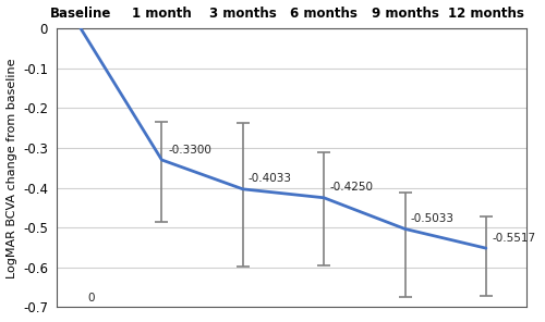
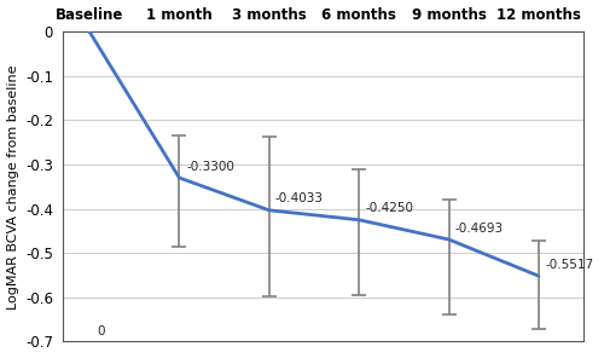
9 months: -0.5033 -> -0.4693
